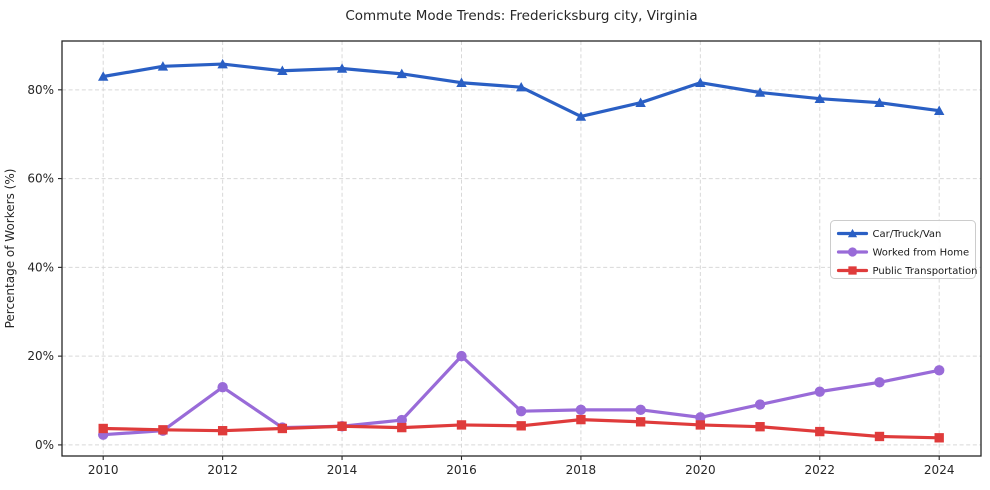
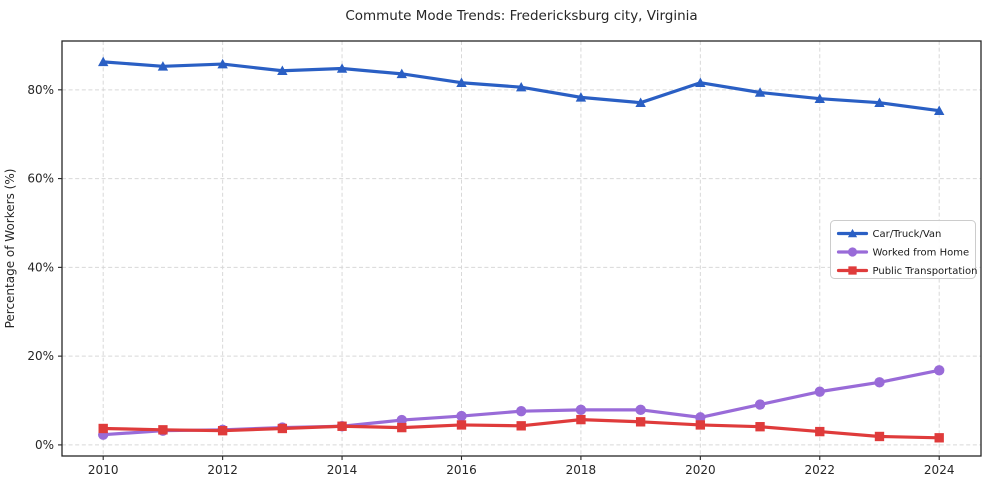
Car/Truck/Van/2010: 83% -> 86%
Worked from Home/2012: 13% -> 3%
Worked from Home/2016: 20% -> 6%
Car/Truck/Van/2018: 74% -> 78%
